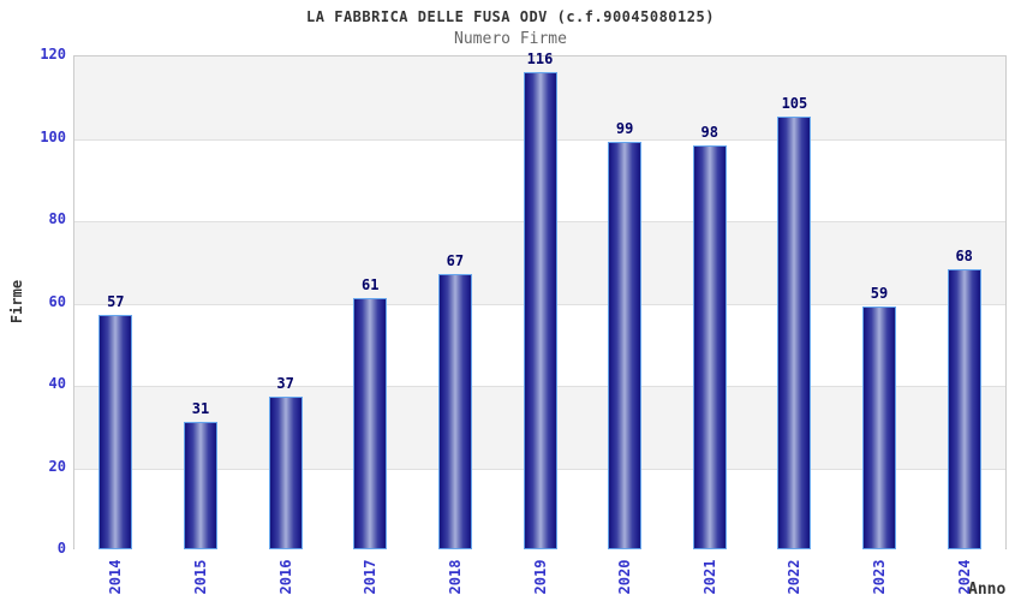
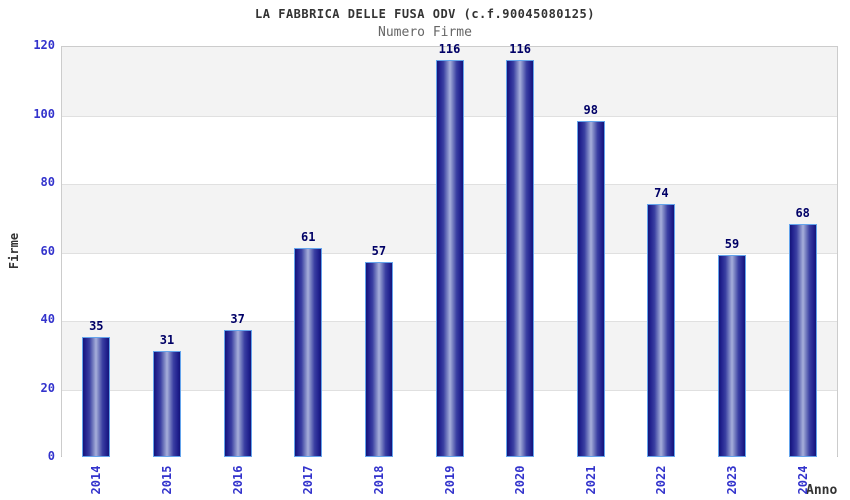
2014: 57 -> 35
2018: 67 -> 57
2020: 99 -> 116
2022: 105 -> 74
